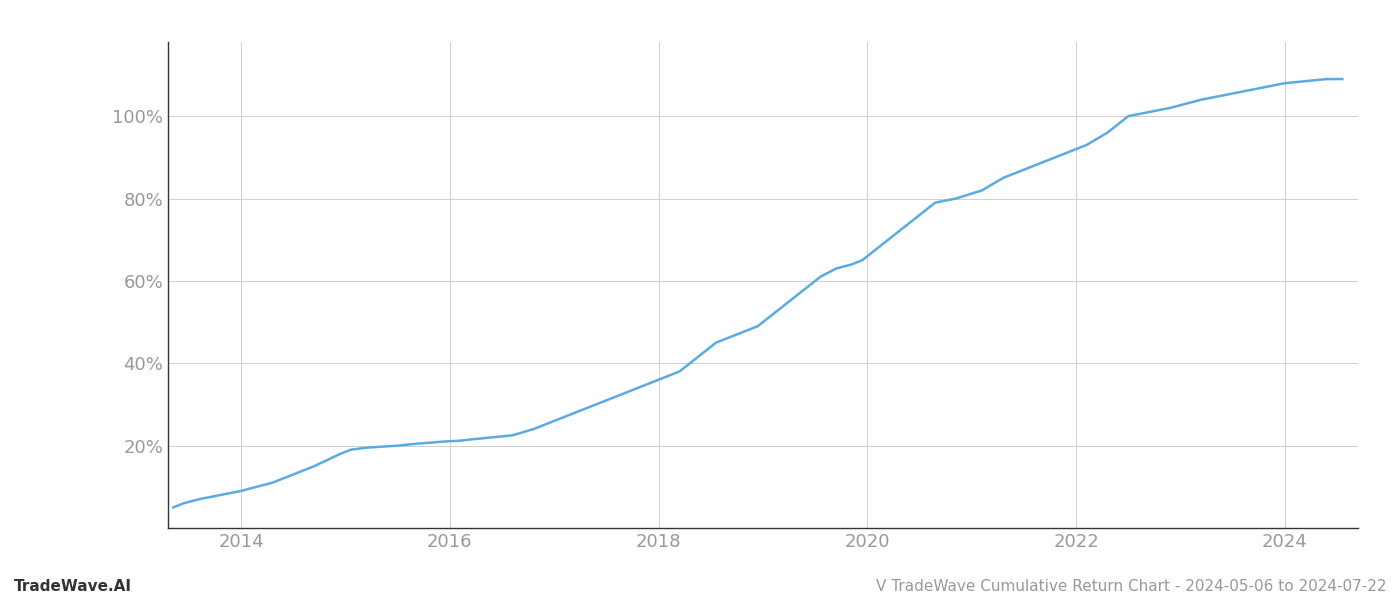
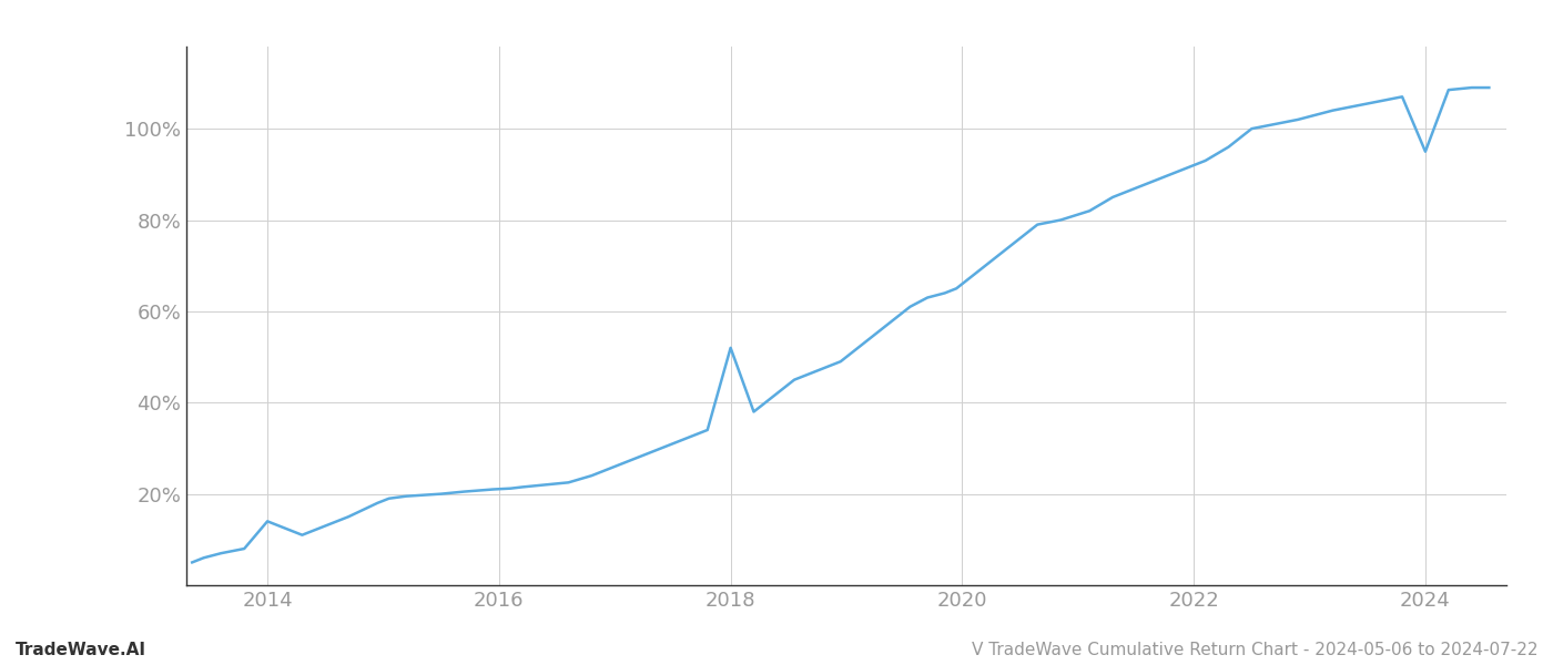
2014: 9.0% -> 14.0%
2018: 36.0% -> 52.0%
2024: 108.0% -> 95.0%
